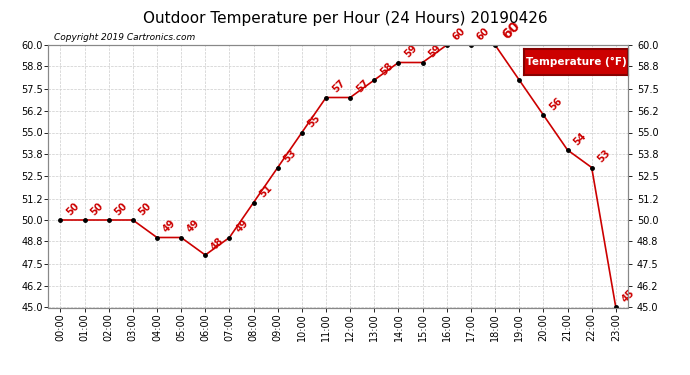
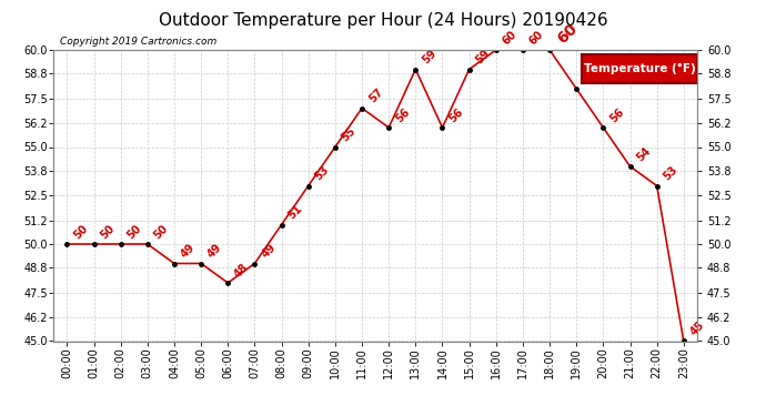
12:00: 57 -> 56
13:00: 58 -> 59
14:00: 59 -> 56
